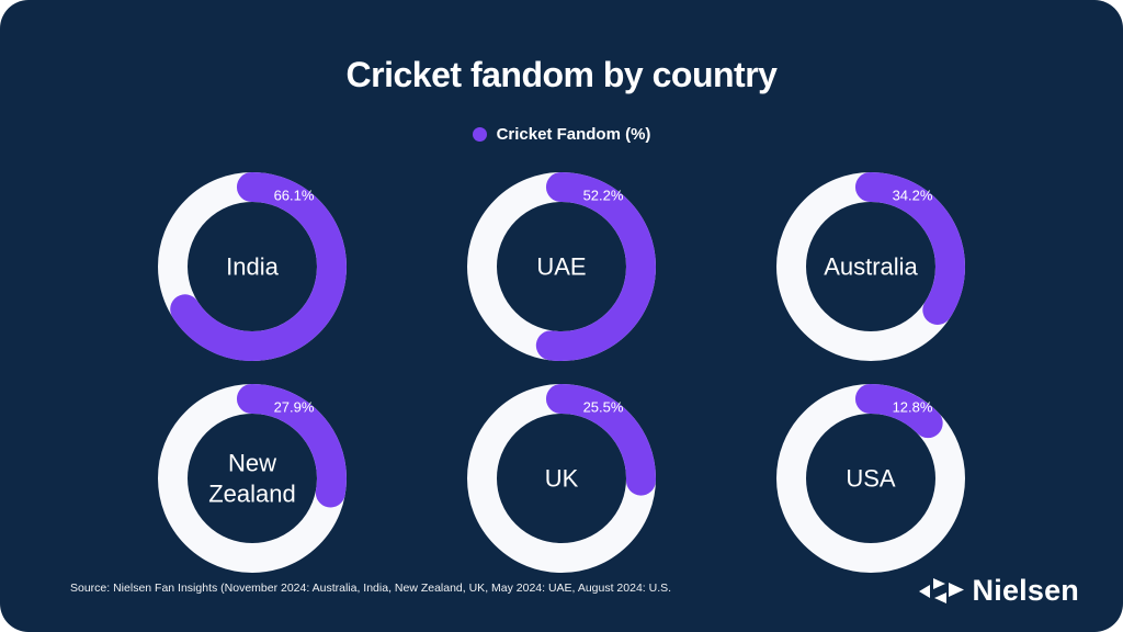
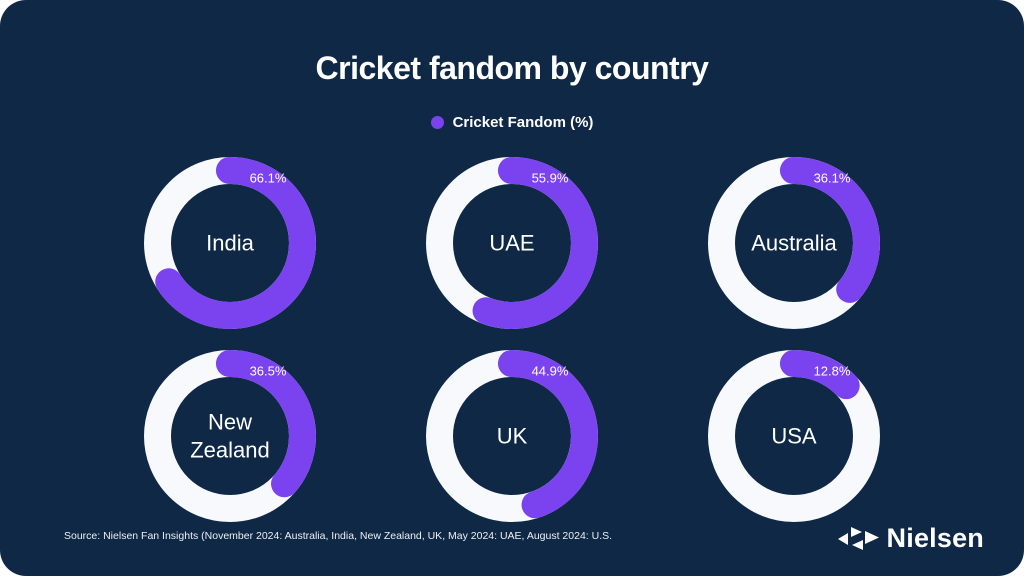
UAE: 52.2% -> 55.9%
Australia: 34.2% -> 36.1%
New Zealand: 27.9% -> 36.5%
UK: 25.5% -> 44.9%
